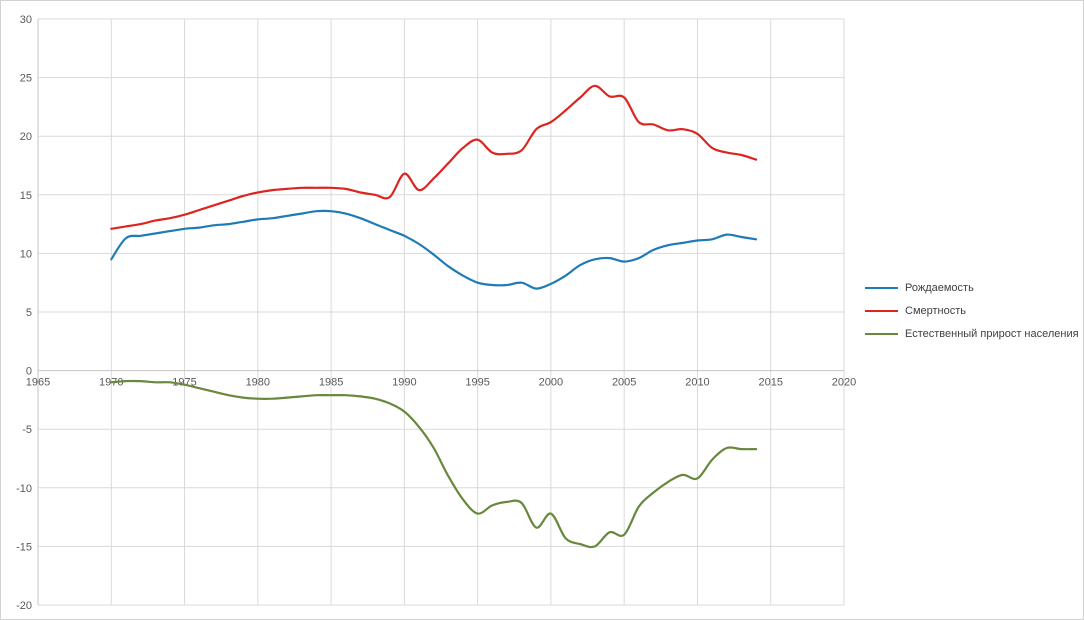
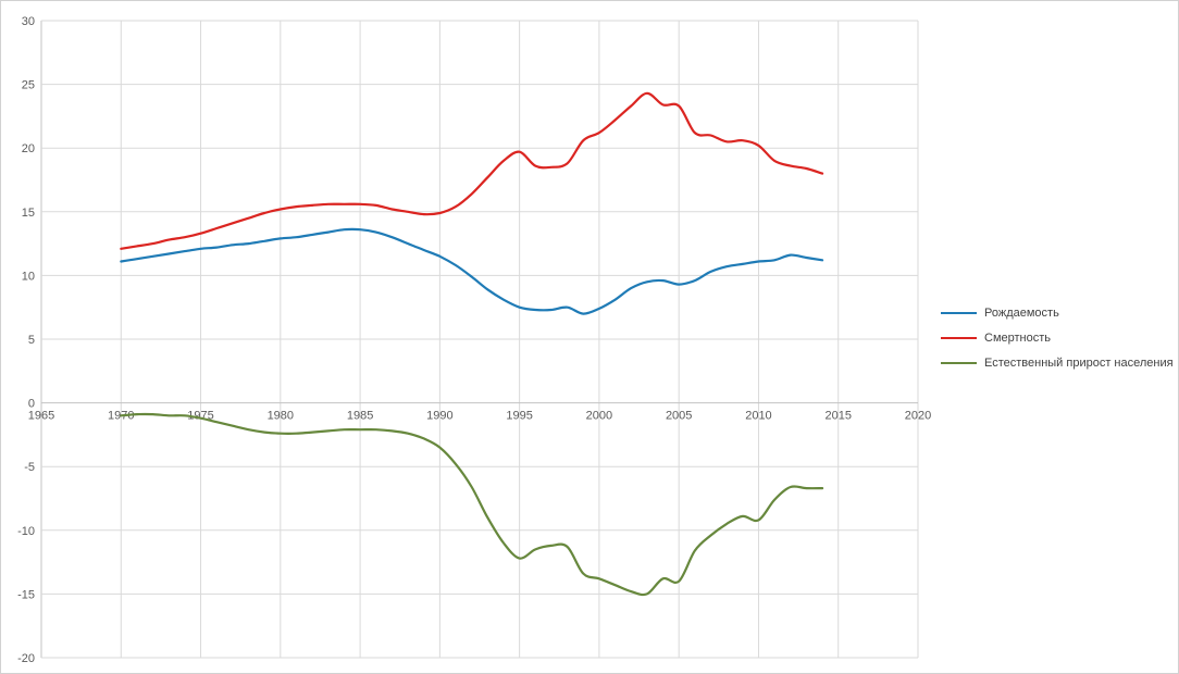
Рождаемость/1970: 9.5 -> 11.1
Смертность/1990: 16.8 -> 14.9
Естественный прирост населения/2000: -12.2 -> -13.8
